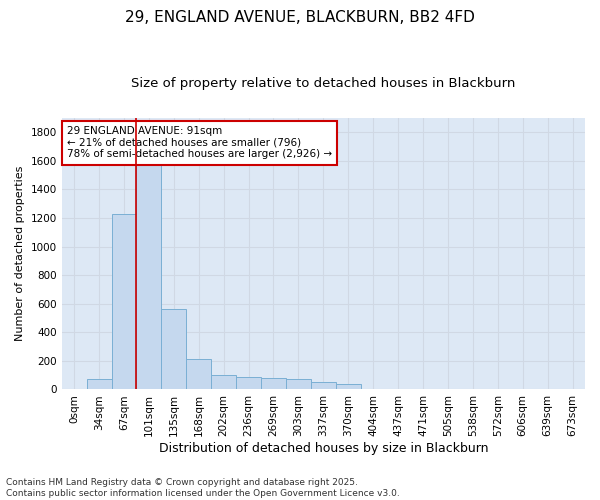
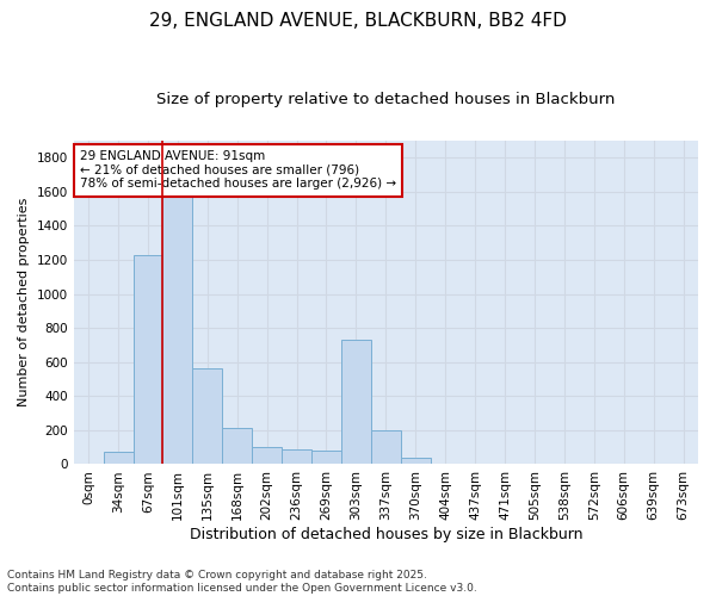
303sqm: 80 -> 730
337sqm: 50 -> 200
